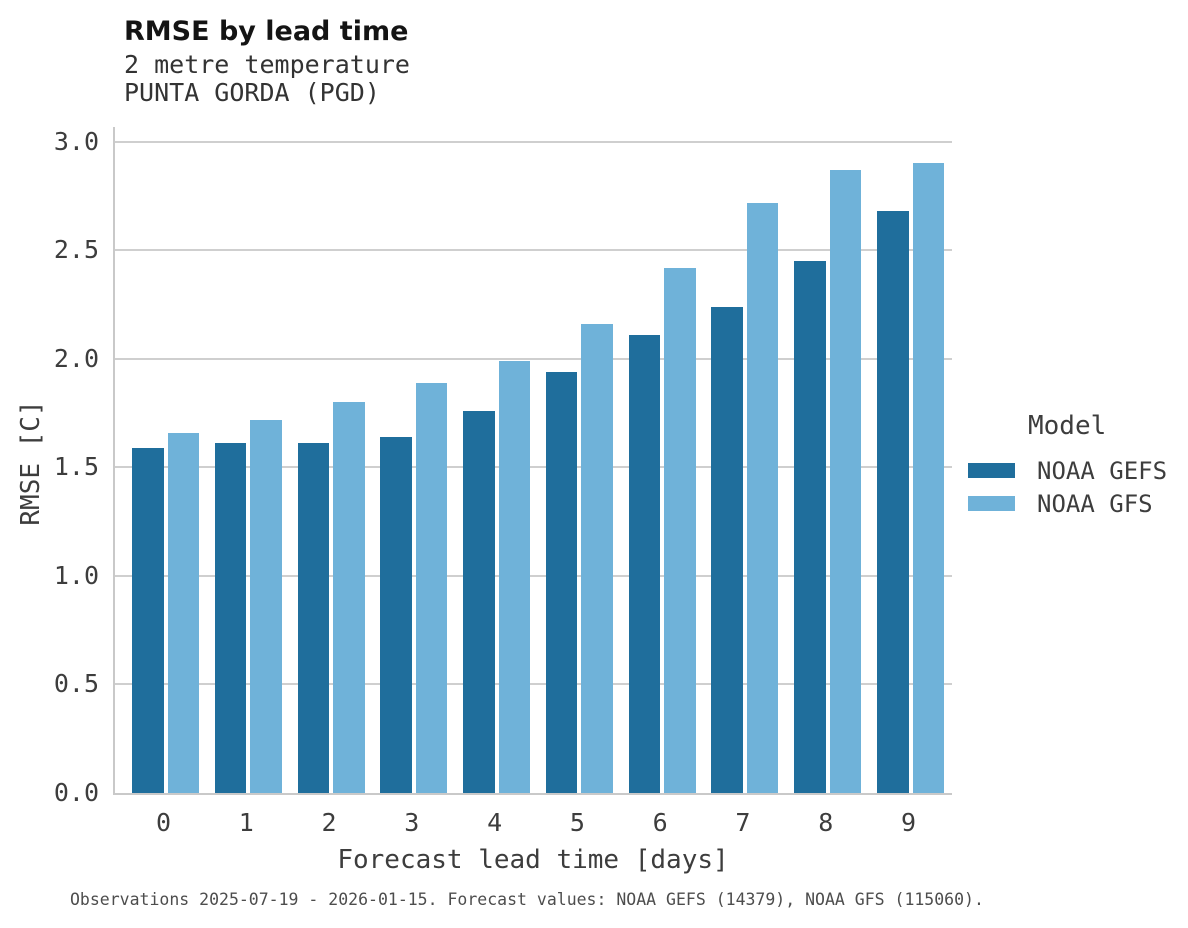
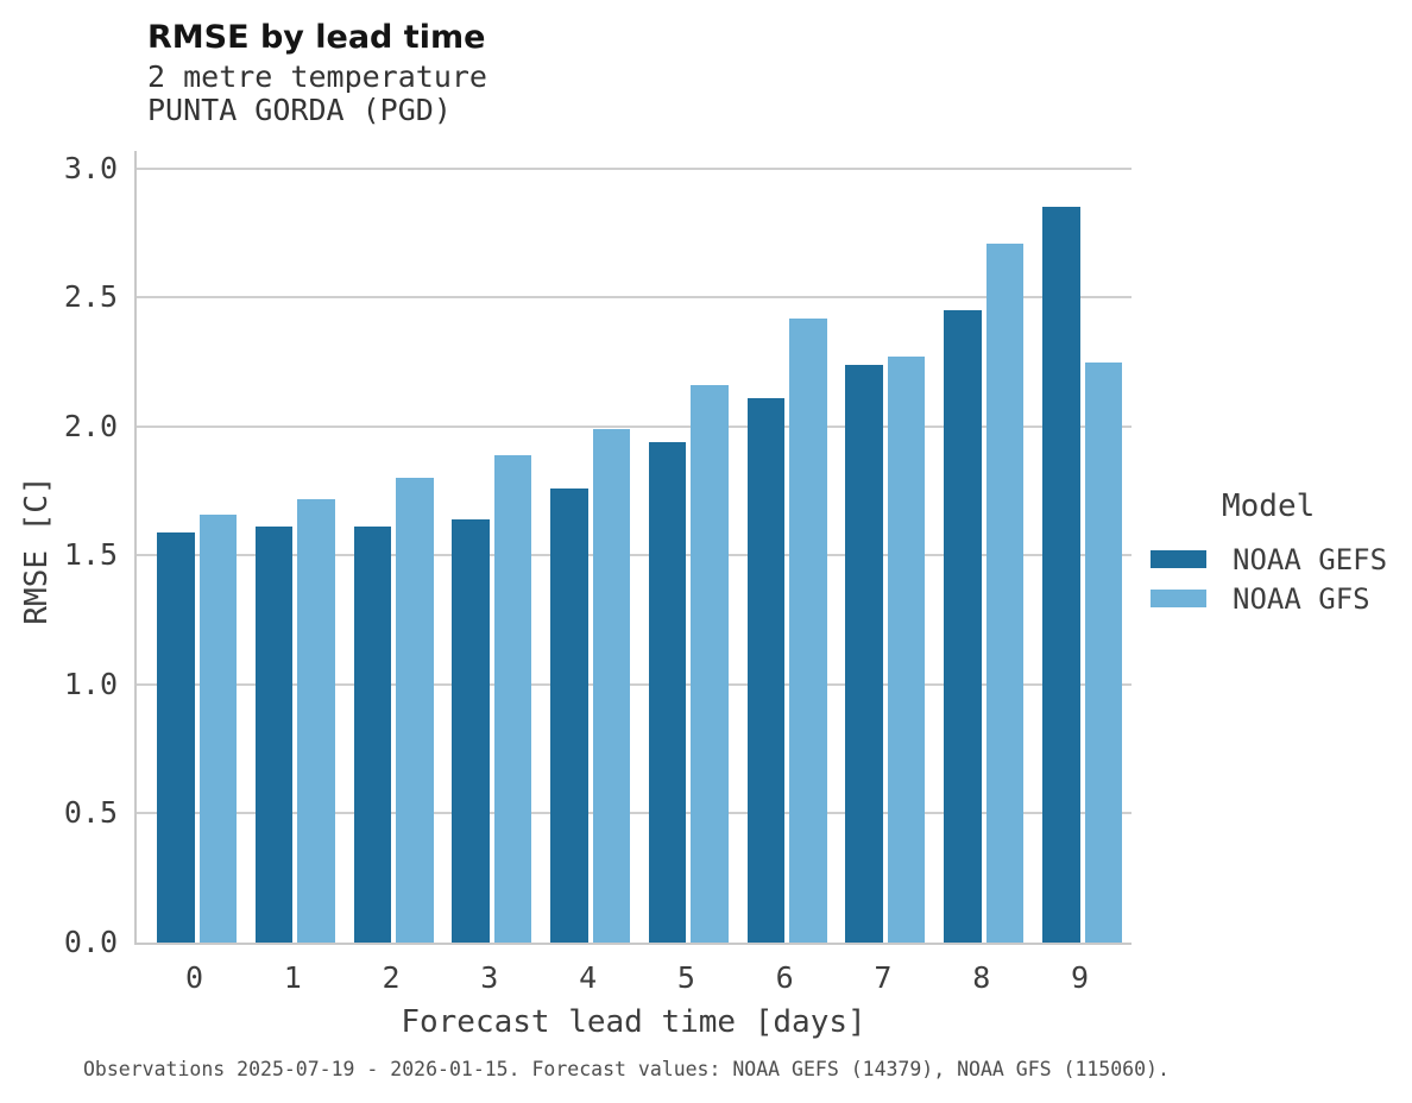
NOAA GFS/7: 2.72 -> 2.27
NOAA GFS/8: 2.87 -> 2.71
NOAA GEFS/9: 2.68 -> 2.85
NOAA GFS/9: 2.90 -> 2.25
